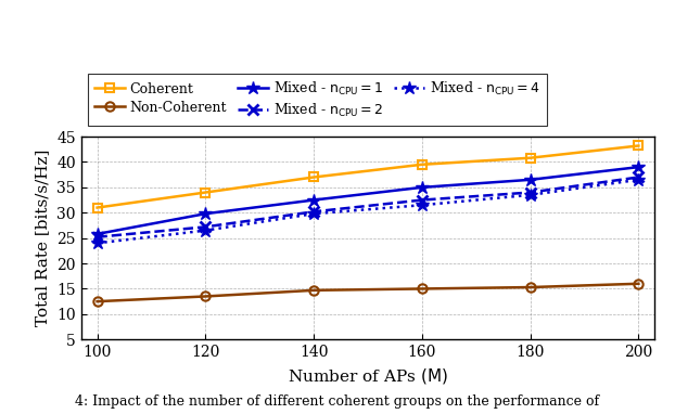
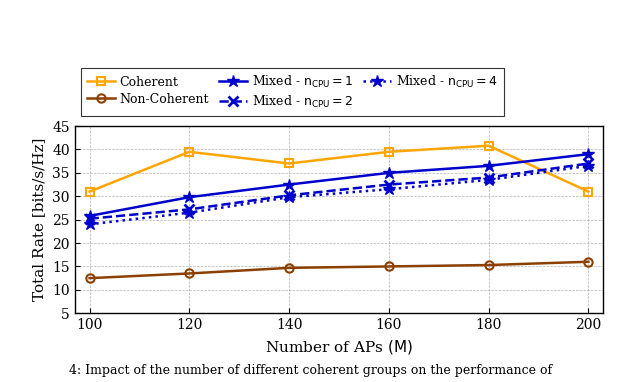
Coherent/120: 34.0 -> 39.5
Coherent/200: 43.2 -> 31.0
